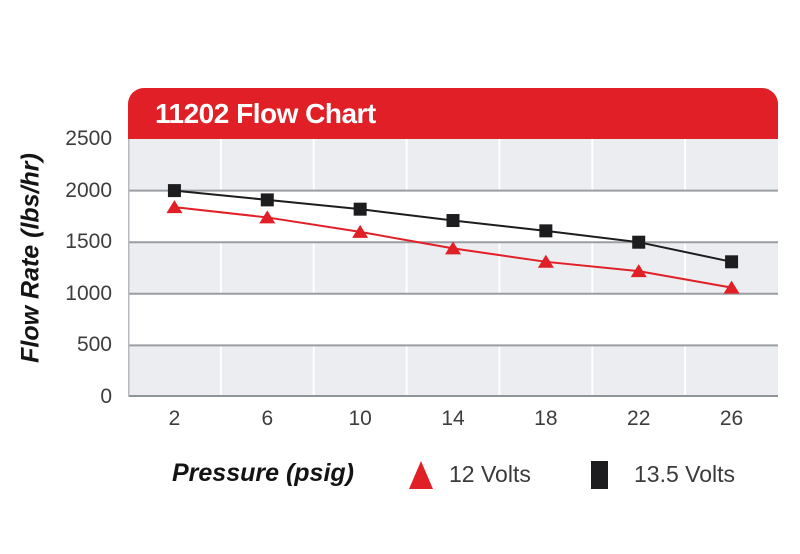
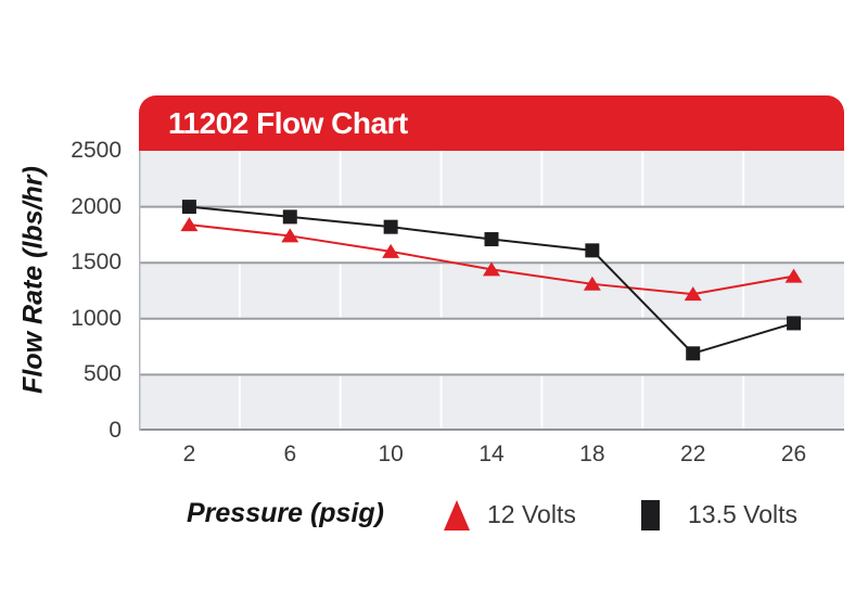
13.5 Volts/22: 1500 -> 690
12 Volts/26: 1060 -> 1380
13.5 Volts/26: 1310 -> 960
